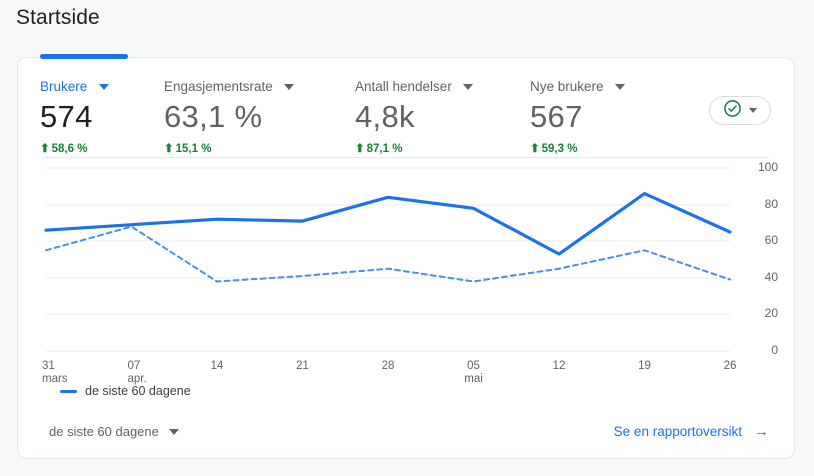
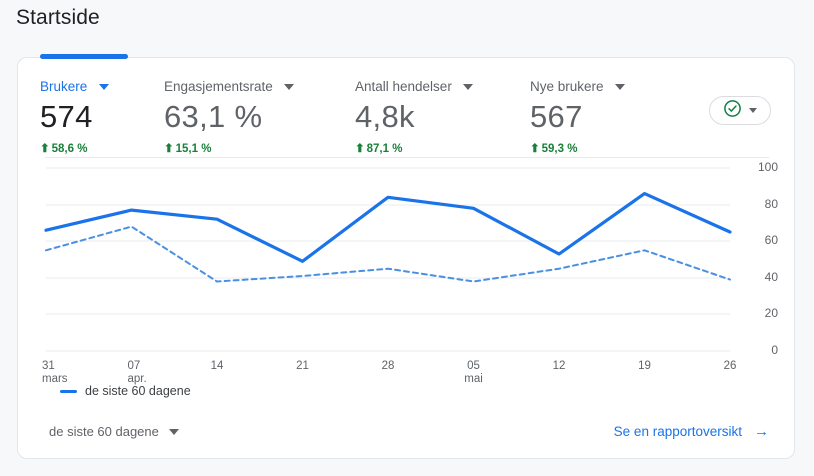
de siste 60 dagene/07 apr.: 69 -> 77
de siste 60 dagene/21: 71 -> 49
